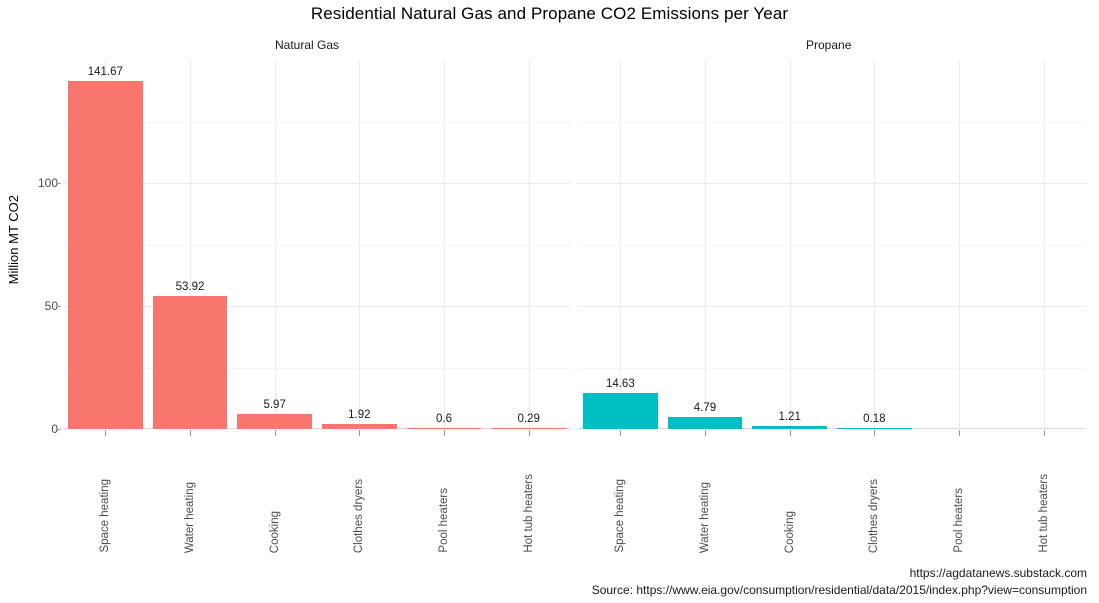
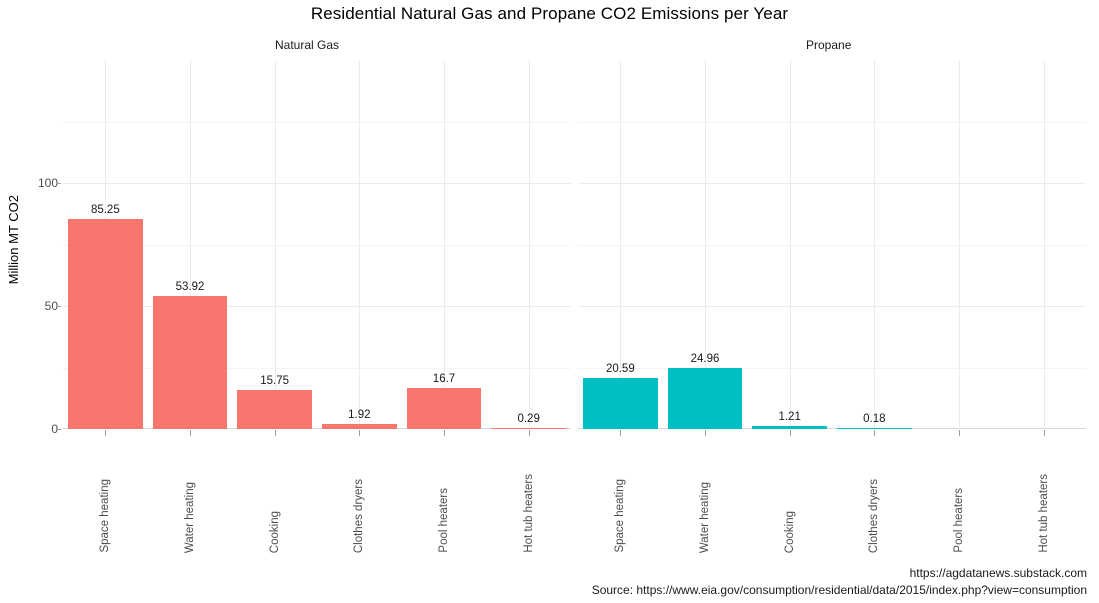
Natural Gas/Space heating: 141.67 -> 85.25
Propane/Space heating: 14.63 -> 20.59
Propane/Water heating: 4.79 -> 24.96
Natural Gas/Cooking: 5.97 -> 15.75
Natural Gas/Pool heaters: 0.6 -> 16.7
